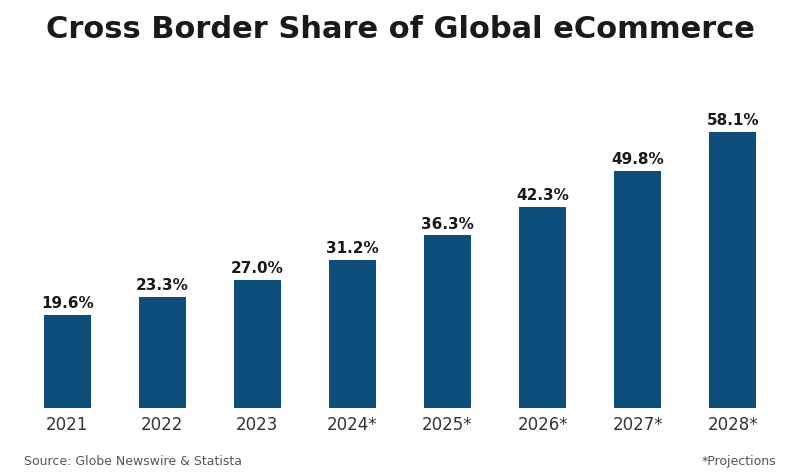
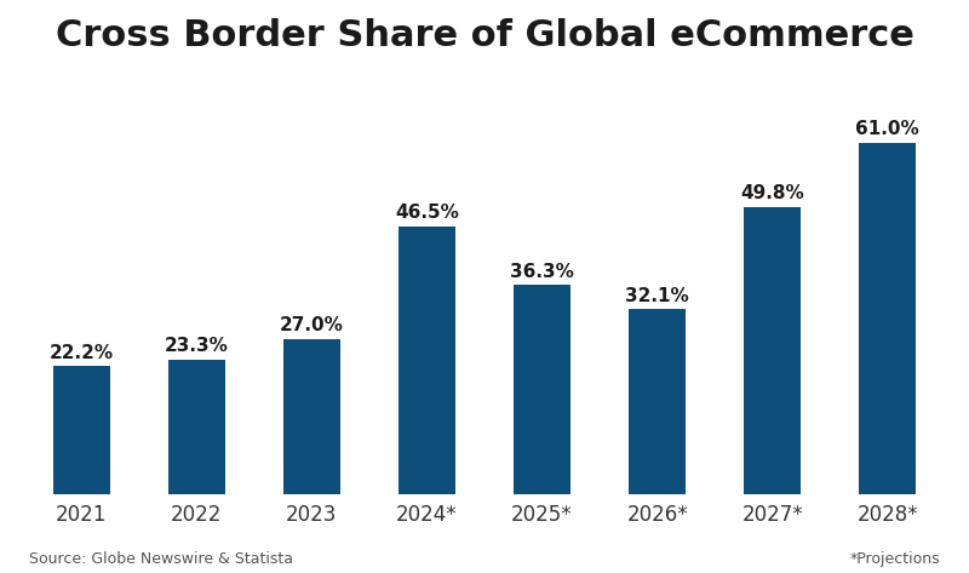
2021: 19.6% -> 22.2%
2024*: 31.2% -> 46.5%
2026*: 42.3% -> 32.1%
2028*: 58.1% -> 61.0%
